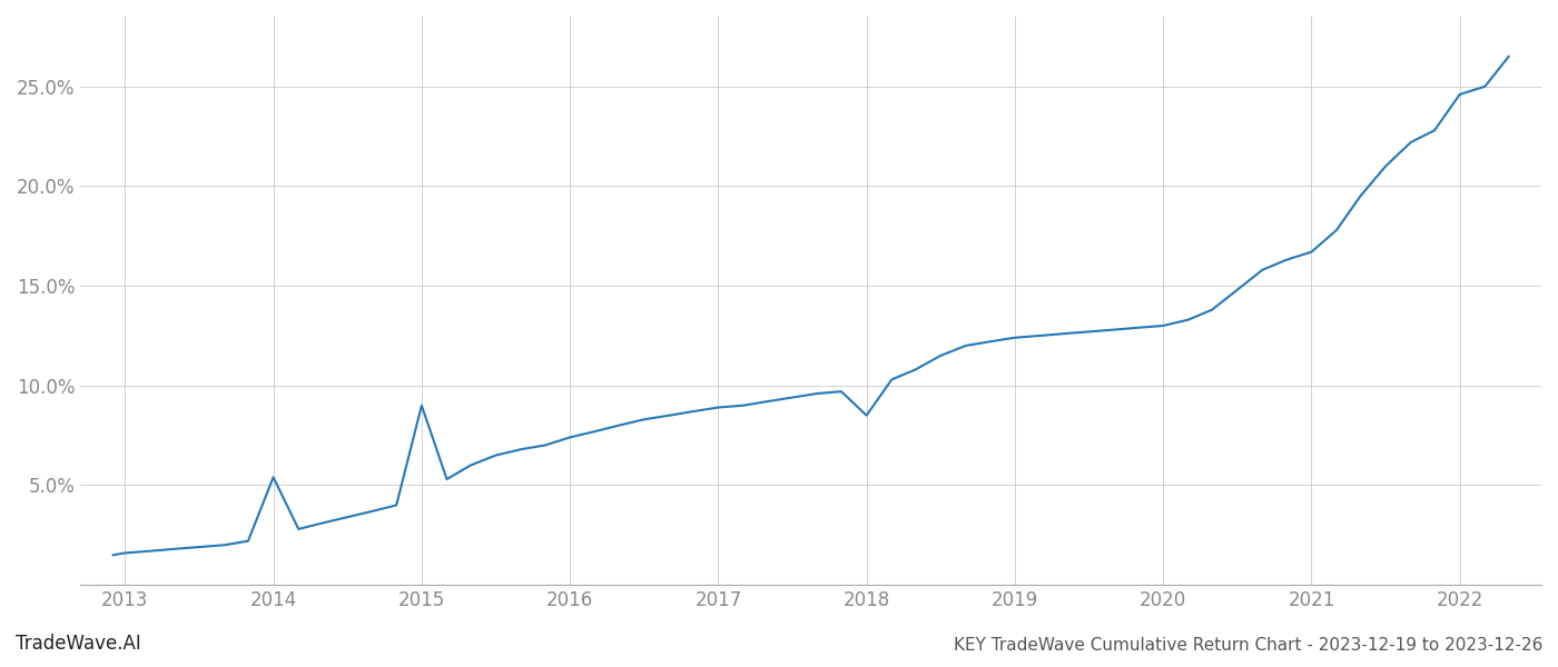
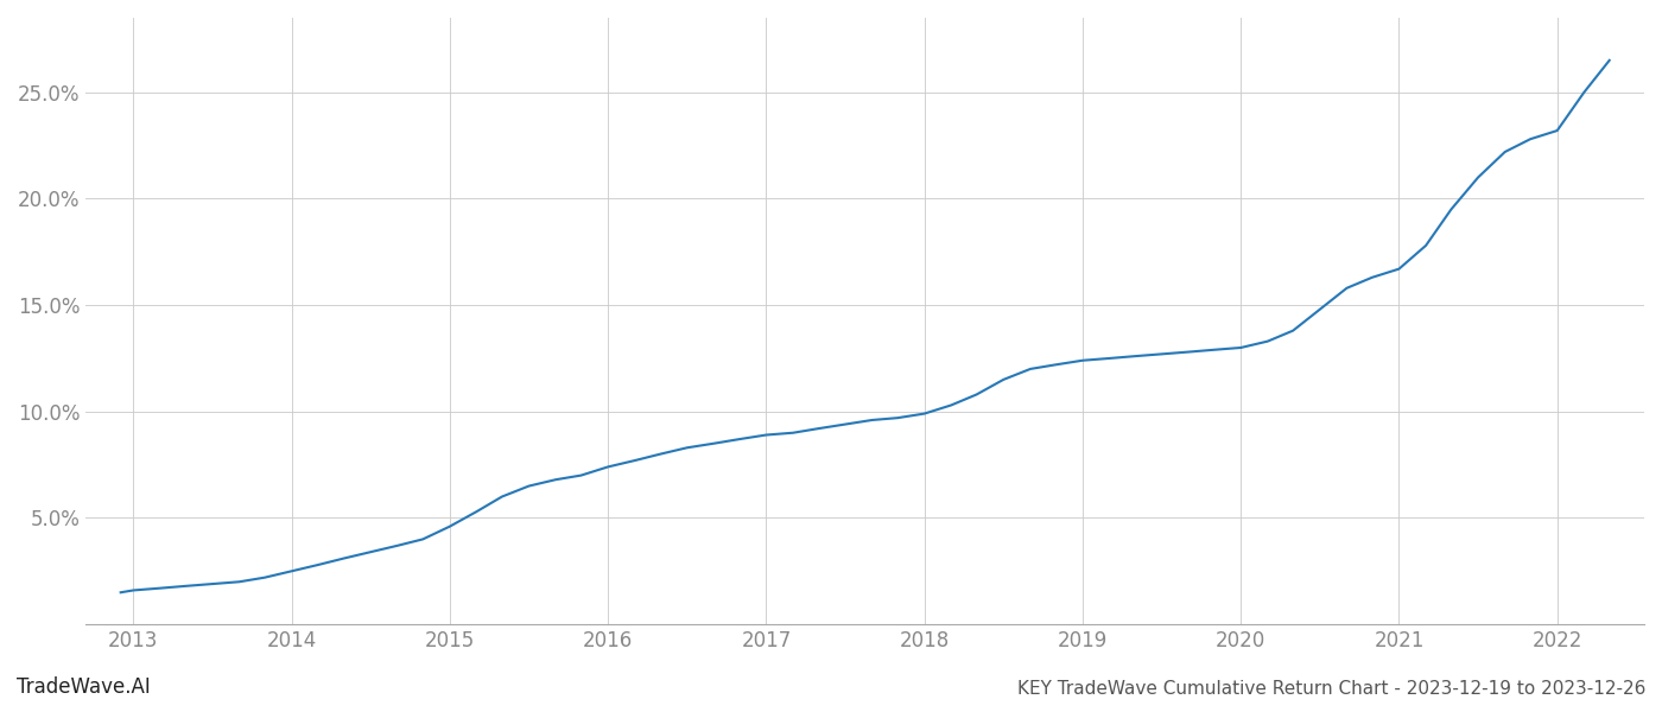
2014: 5.4% -> 2.5%
2015: 9.0% -> 4.6%
2018: 8.5% -> 9.9%
2022: 24.6% -> 23.2%
